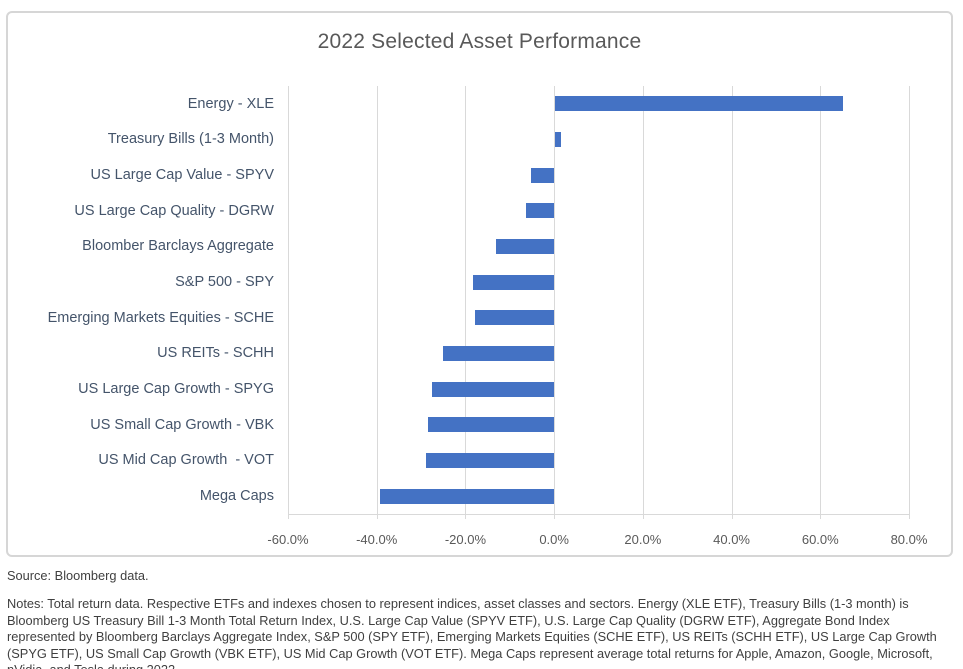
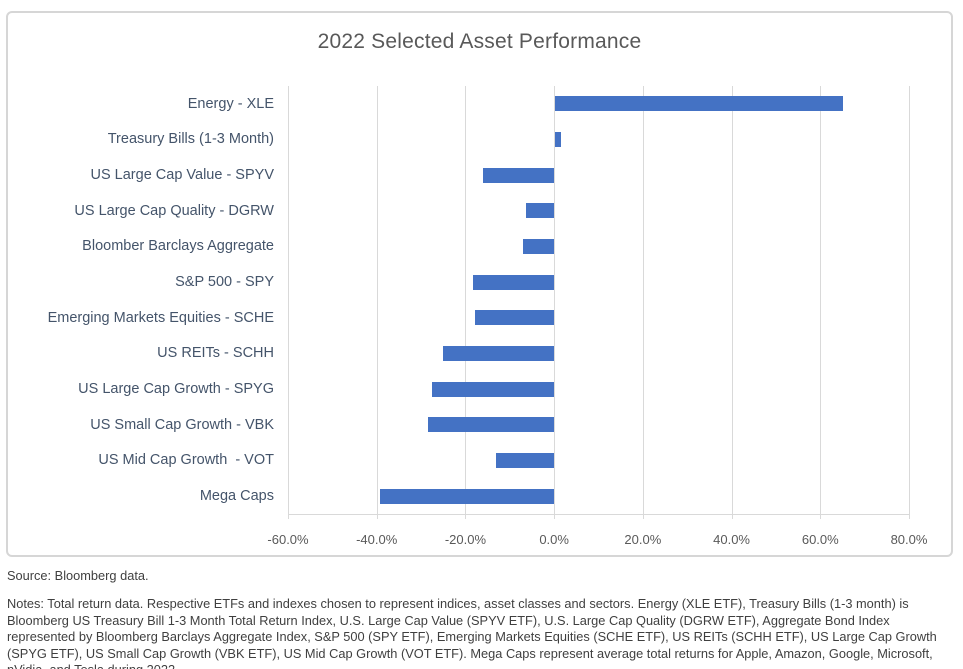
US Large Cap Value - SPYV: -5% -> -16%
Bloomber Barclays Aggregate: -13% -> -7%
US Mid Cap Growth - VOT: -29% -> -13%
